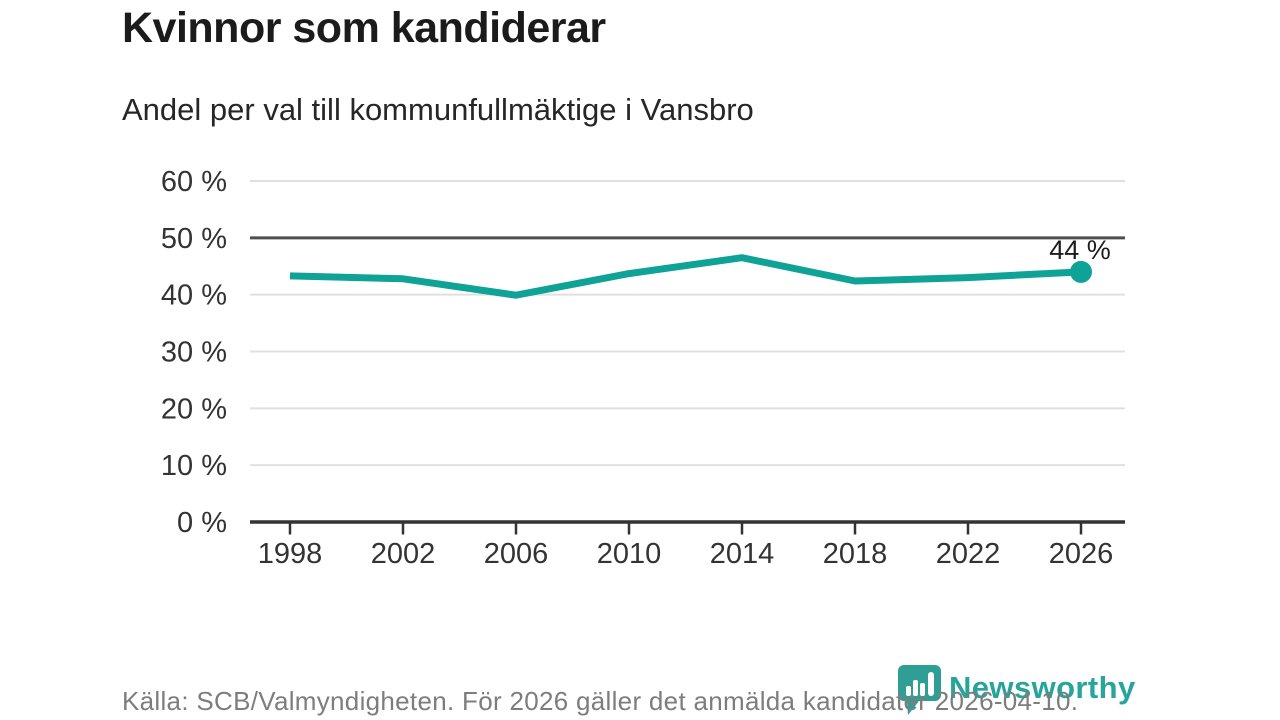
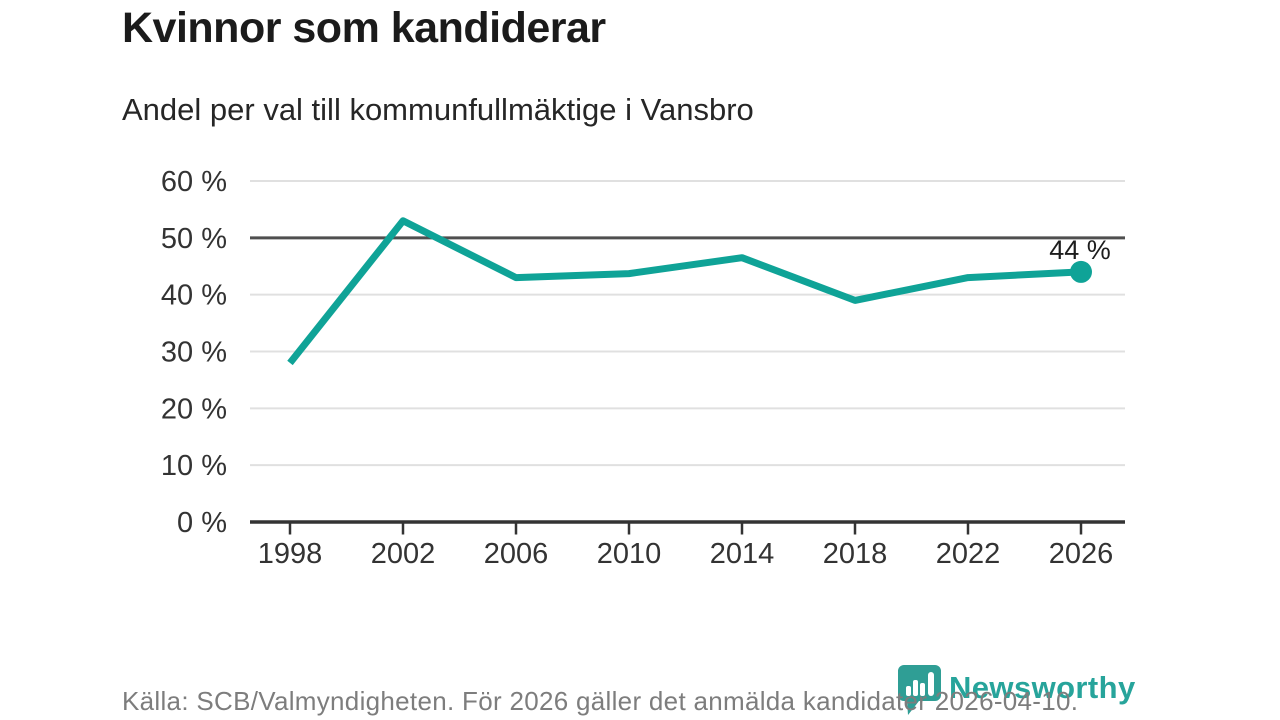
1998: 43% -> 28%
2002: 43% -> 53%
2006: 40% -> 43%
2018: 42% -> 39%
